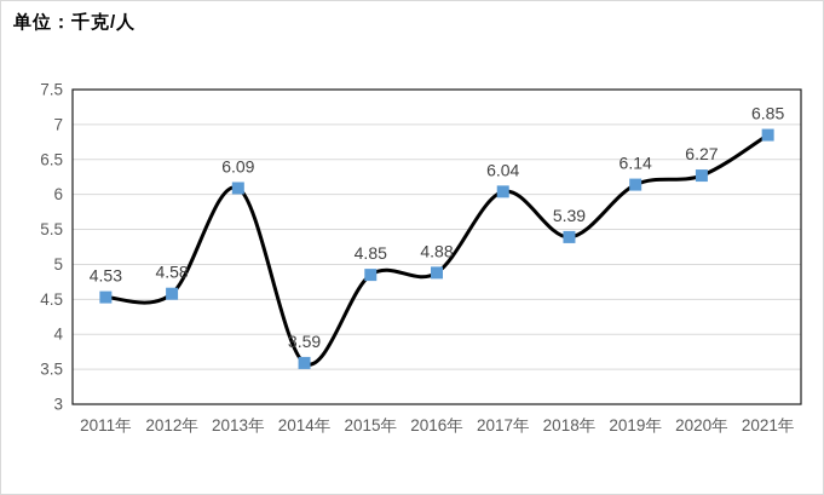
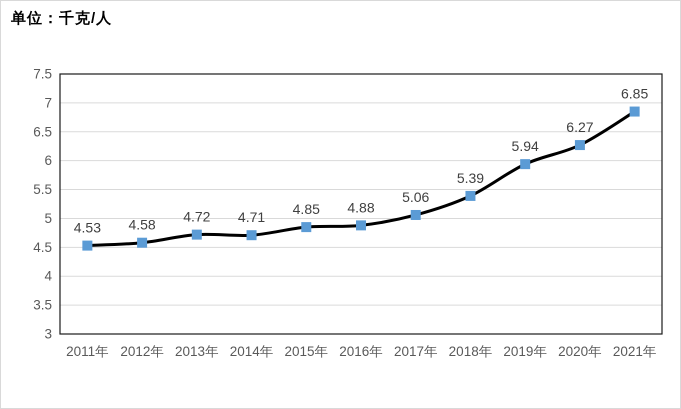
2013年: 6.09 -> 4.72
2014年: 3.59 -> 4.71
2017年: 6.04 -> 5.06
2019年: 6.14 -> 5.94
